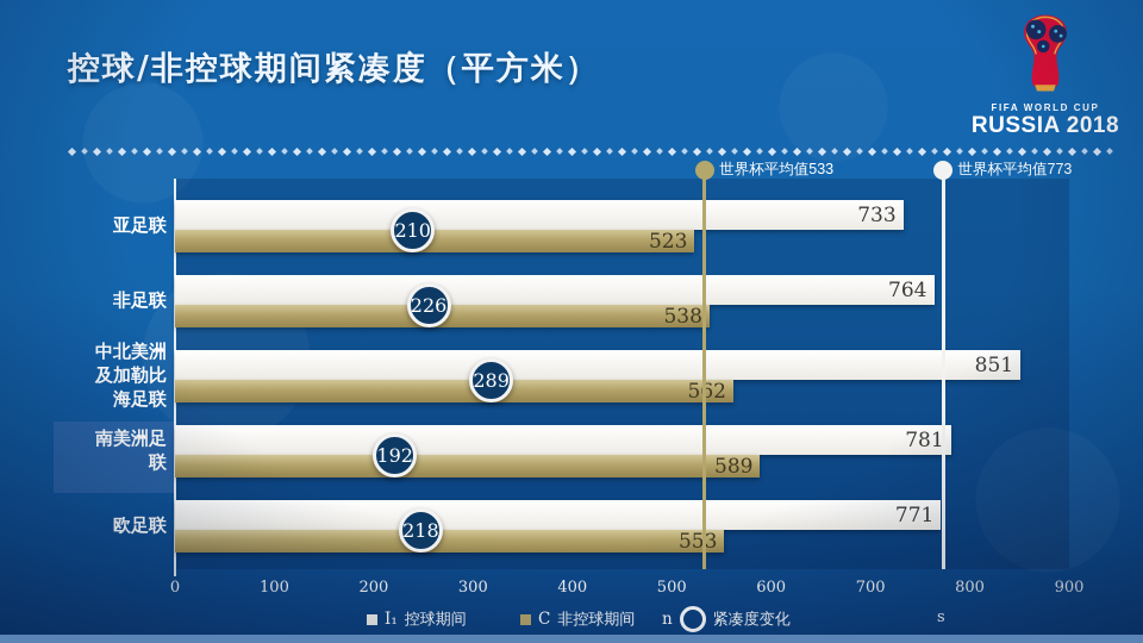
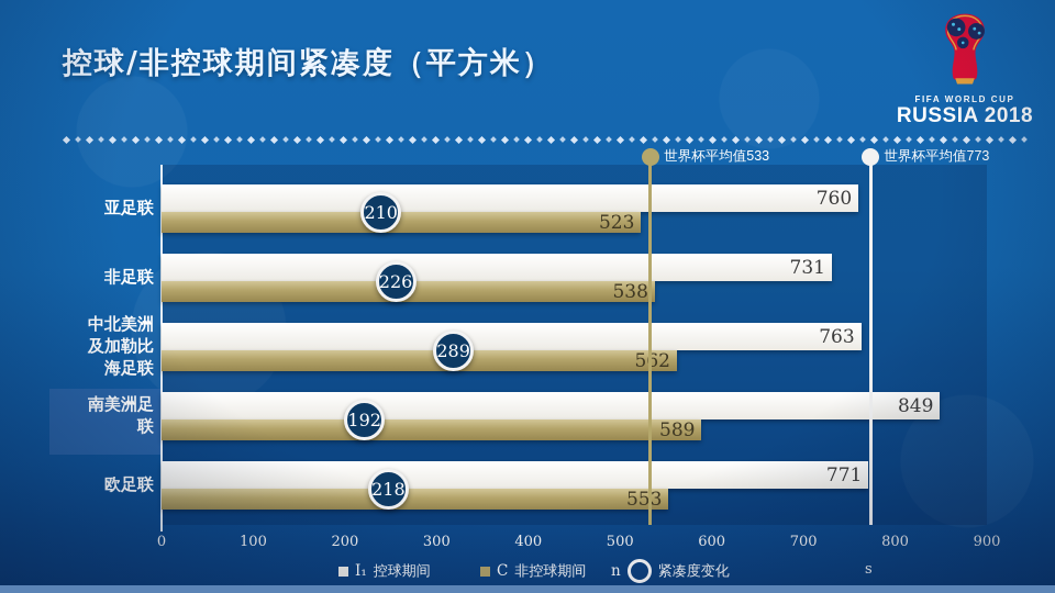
控球期间/亚足联: 733 -> 760
控球期间/非足联: 764 -> 731
控球期间/中北美洲及加勒比海足联: 851 -> 763
控球期间/南美洲足联: 781 -> 849
